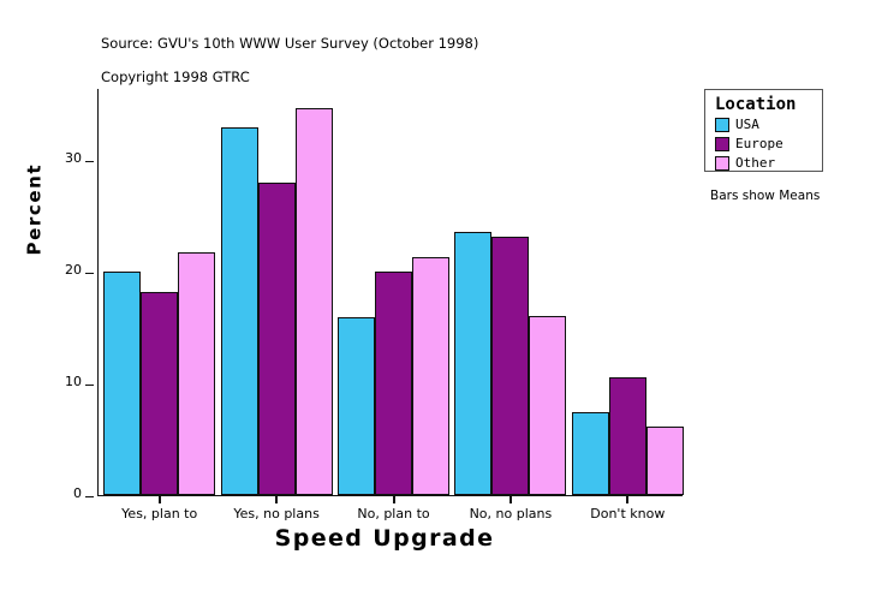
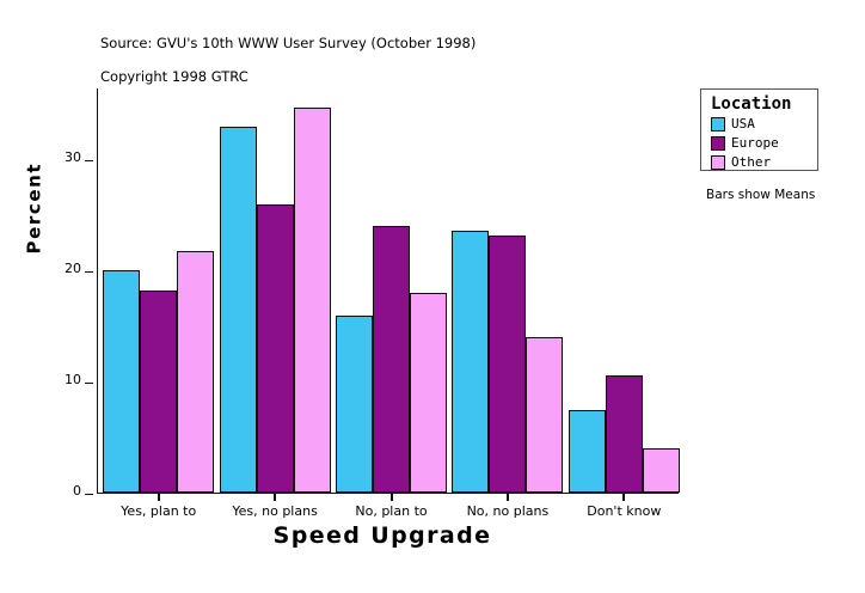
Europe/Yes, no plans: 28 -> 26
Europe/No, plan to: 20 -> 24
Other/No, plan to: 21 -> 18
Other/No, no plans: 16 -> 14
Other/Don't know: 6 -> 4
